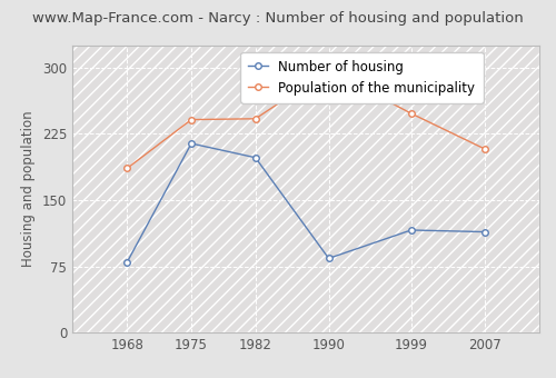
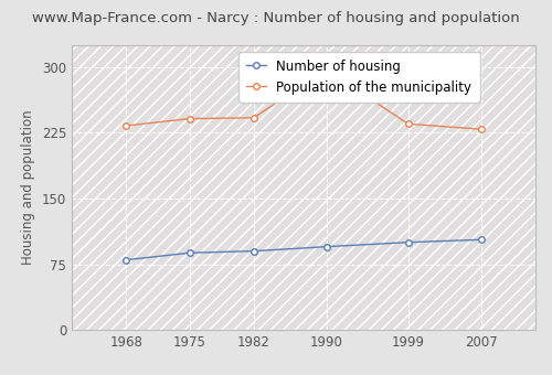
Population of the municipality/1968: 186 -> 233
Number of housing/1975: 214 -> 88
Number of housing/1982: 198 -> 90
Number of housing/1990: 84 -> 95
Number of housing/1999: 116 -> 100
Population of the municipality/1999: 248 -> 235
Number of housing/2007: 114 -> 103
Population of the municipality/2007: 208 -> 229
